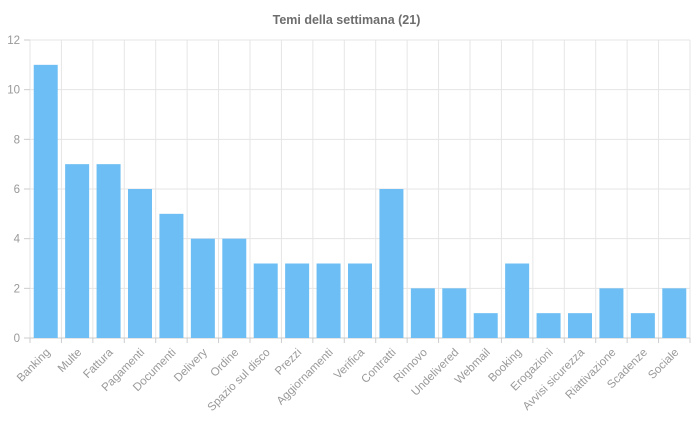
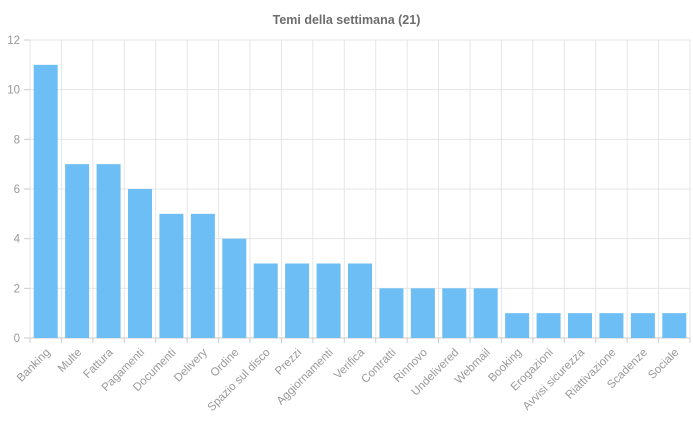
Delivery: 4 -> 5
Contratti: 6 -> 2
Webmail: 1 -> 2
Booking: 3 -> 1
Riattivazione: 2 -> 1
Sociale: 2 -> 1
